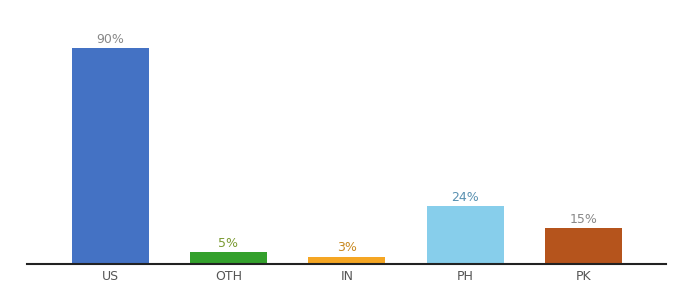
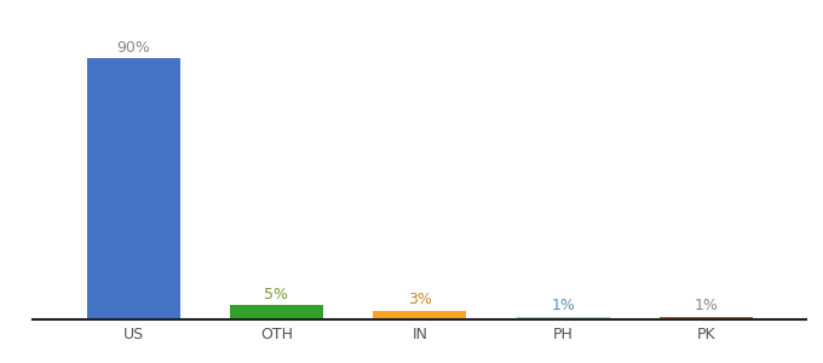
PH: 24% -> 1%
PK: 15% -> 1%
